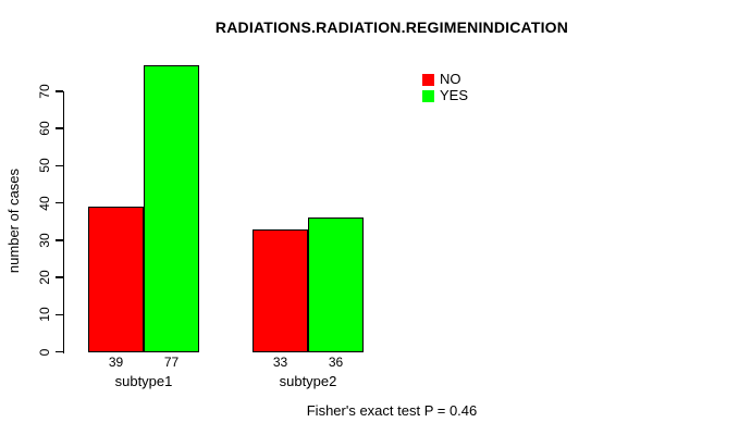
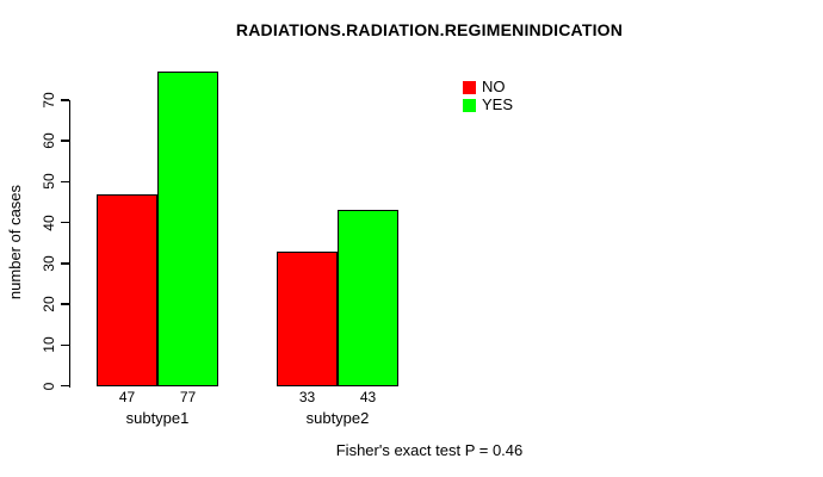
NO/subtype1: 39 -> 47
YES/subtype2: 36 -> 43
